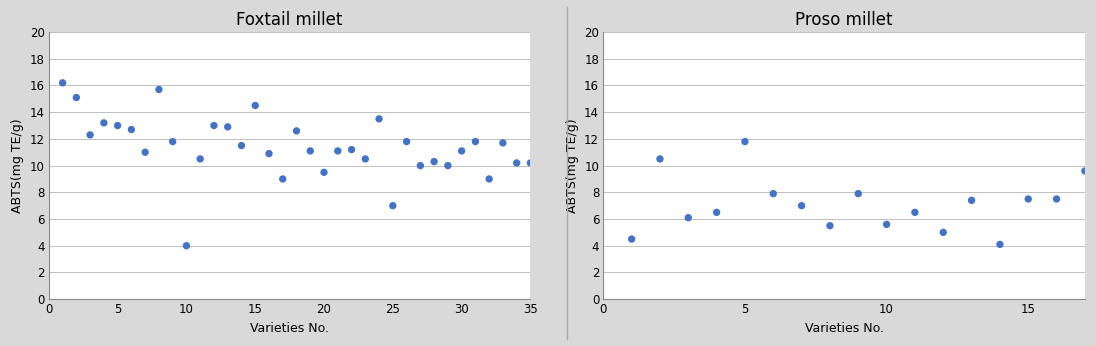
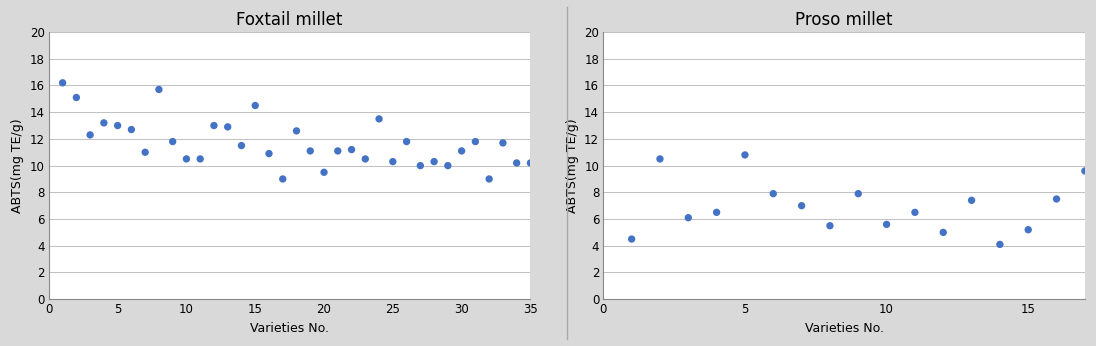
Foxtail millet/10: 4.0 -> 10.5
Foxtail millet/25: 7.0 -> 10.3
Proso millet/5: 11.8 -> 10.8
Proso millet/15: 7.5 -> 5.2
